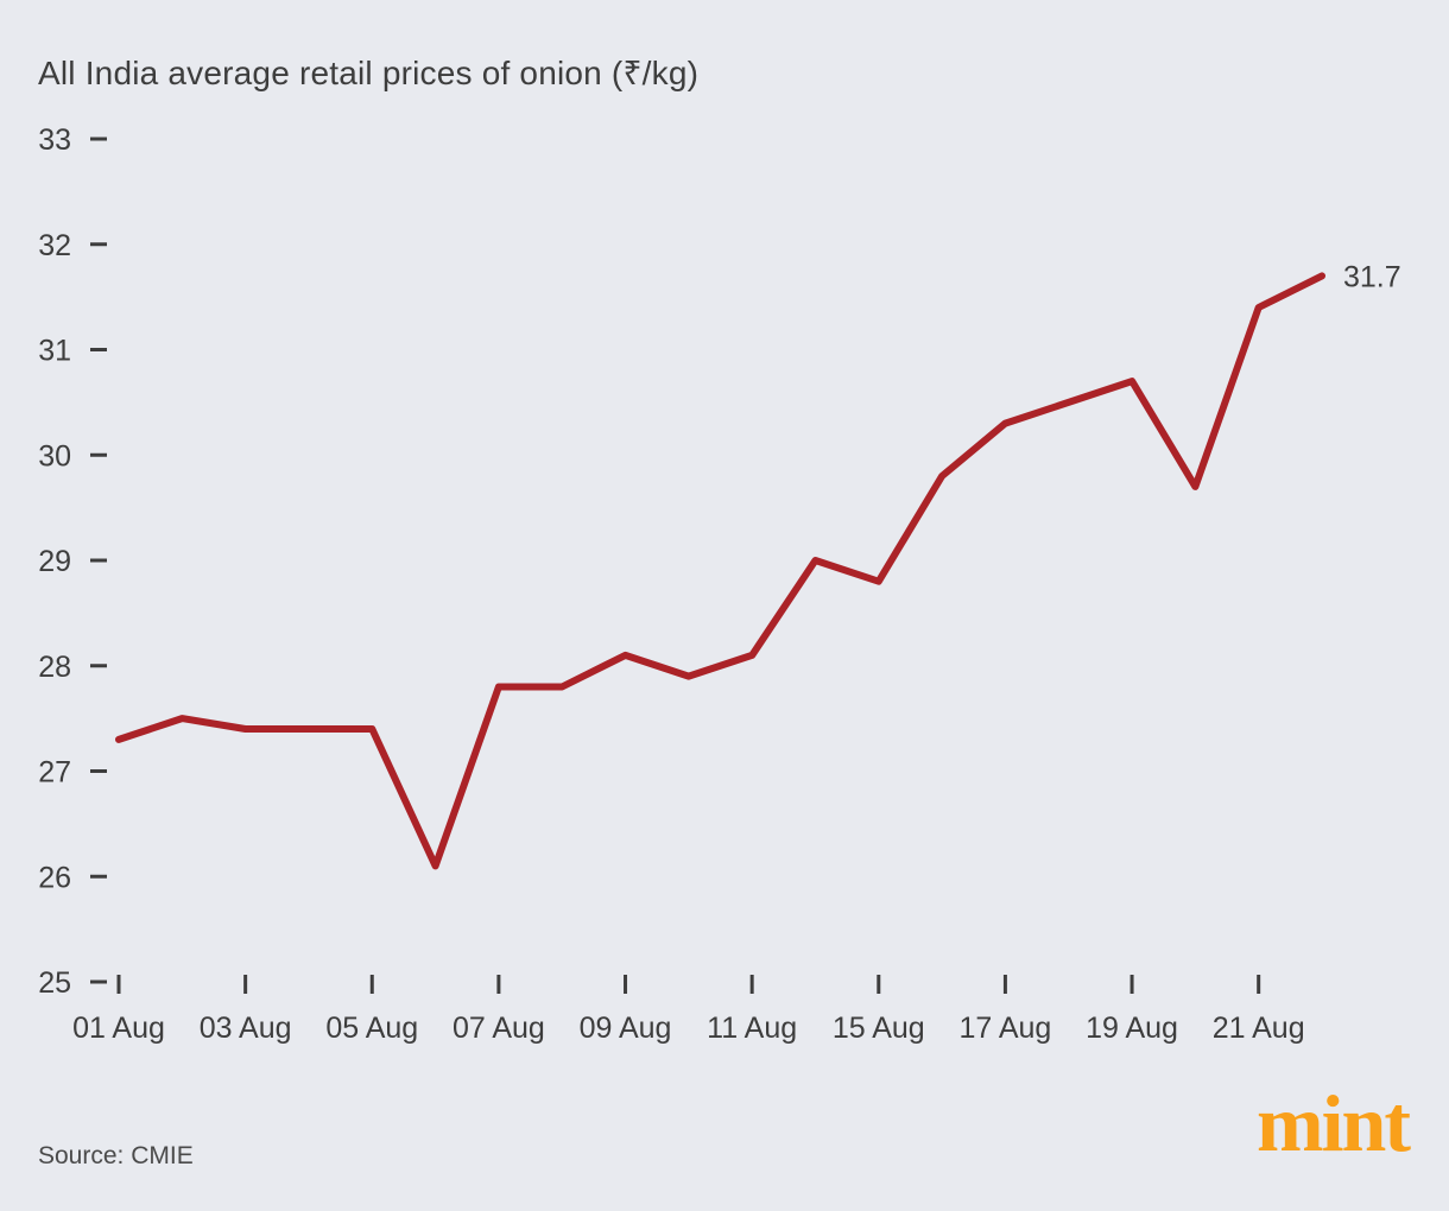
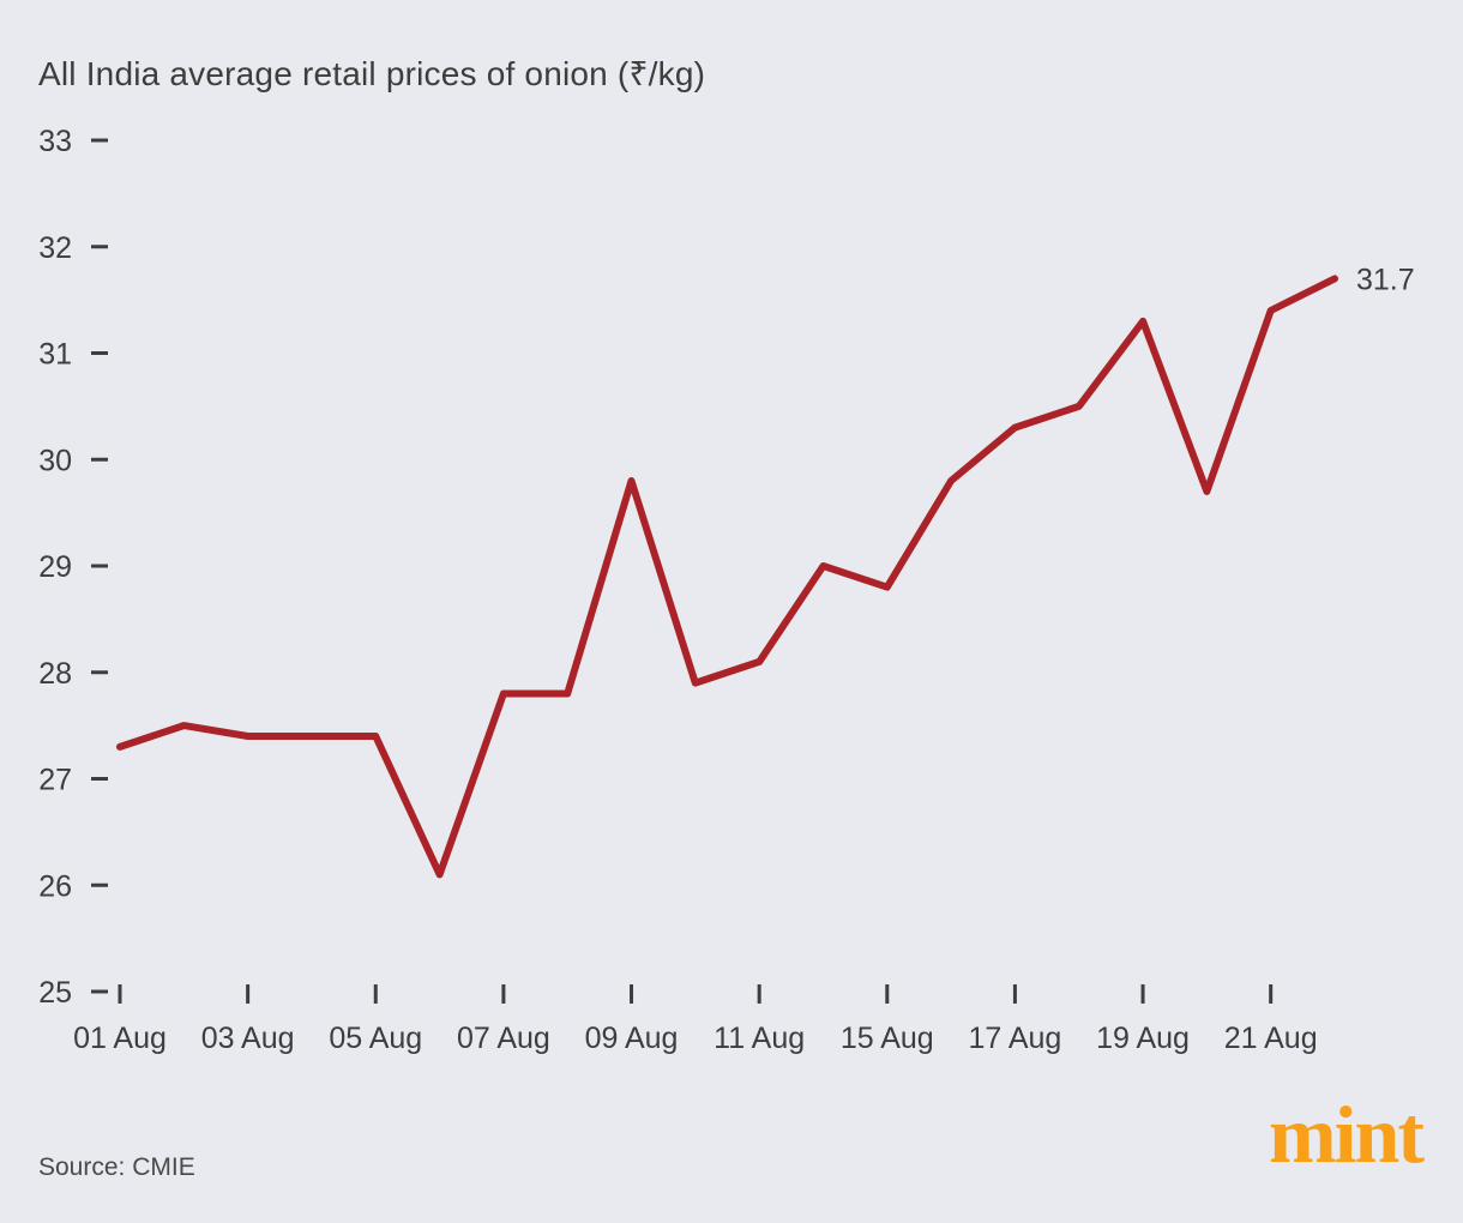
09 Aug: 28.1 -> 29.8
19 Aug: 30.7 -> 31.3
